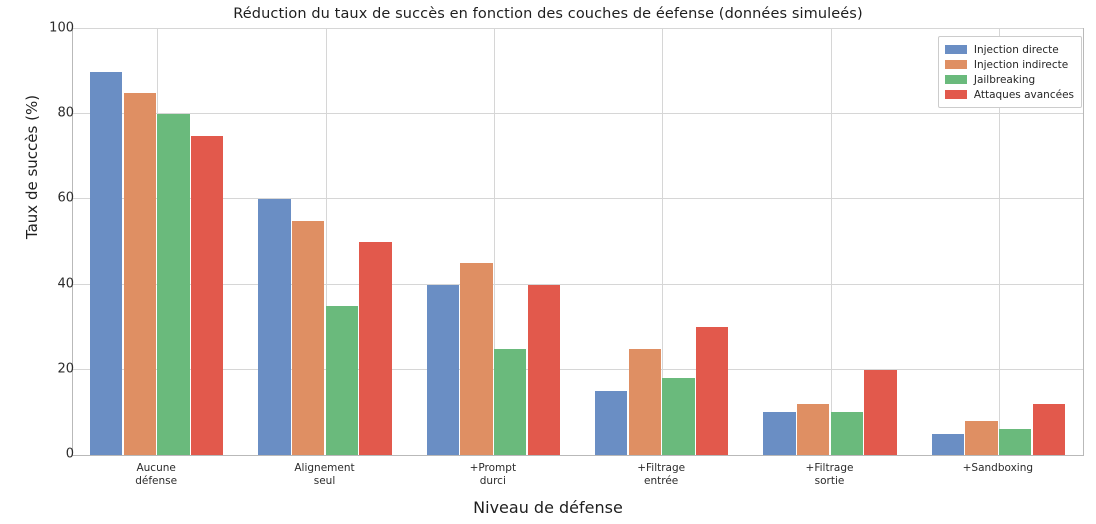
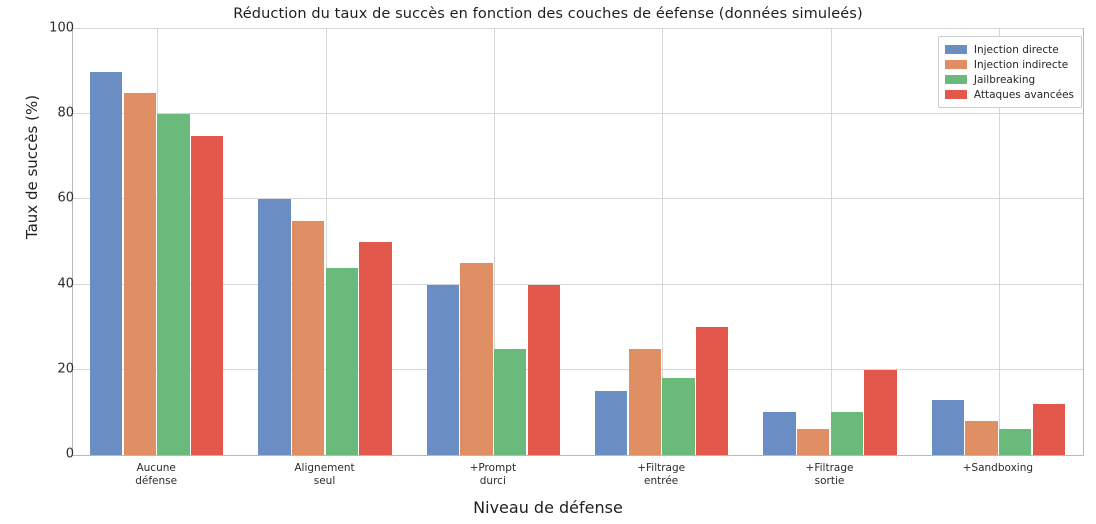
Jailbreaking/Alignement seul: 35 -> 44
Injection indirecte/+Filtrage sortie: 12 -> 6
Injection directe/+Sandboxing: 5 -> 13
